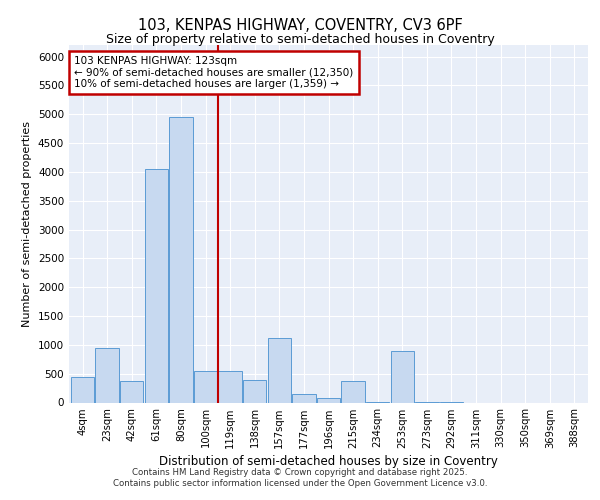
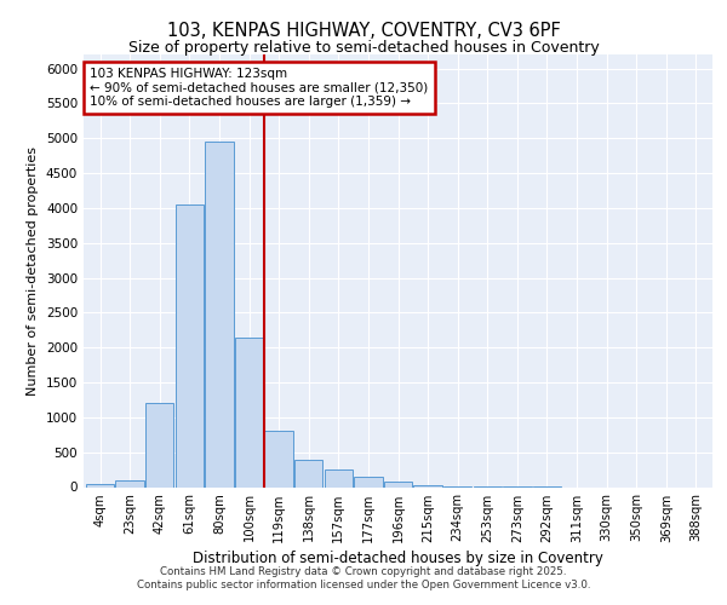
4sqm: 440 -> 50
23sqm: 940 -> 100
42sqm: 380 -> 1200
100sqm: 540 -> 2150
119sqm: 540 -> 800
157sqm: 1120 -> 240
215sqm: 380 -> 30
253sqm: 900 -> 0
